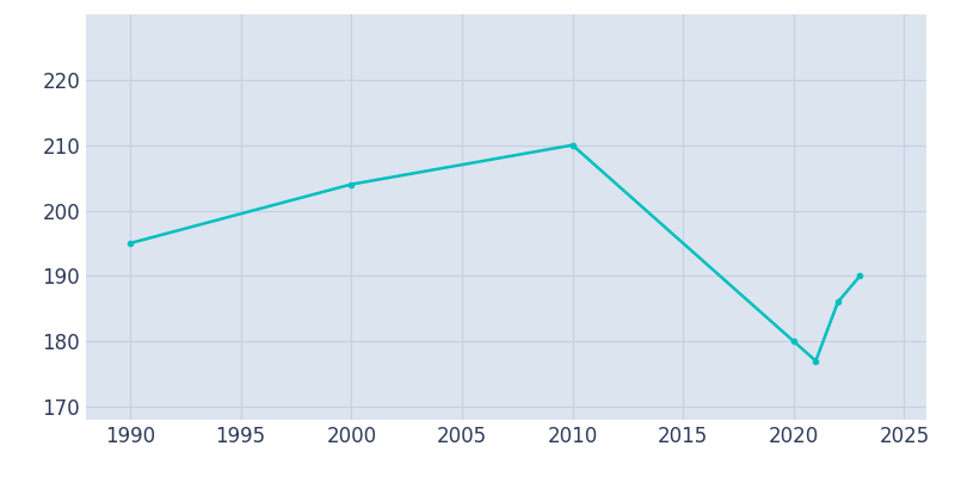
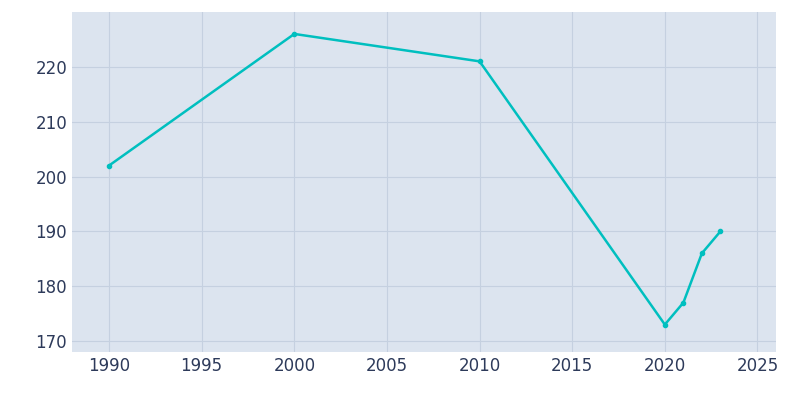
1990: 195 -> 202
2000: 204 -> 226
2010: 210 -> 221
2020: 180 -> 173
